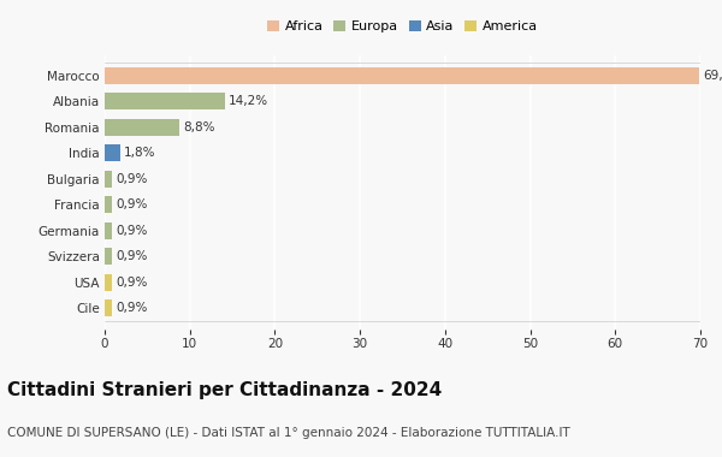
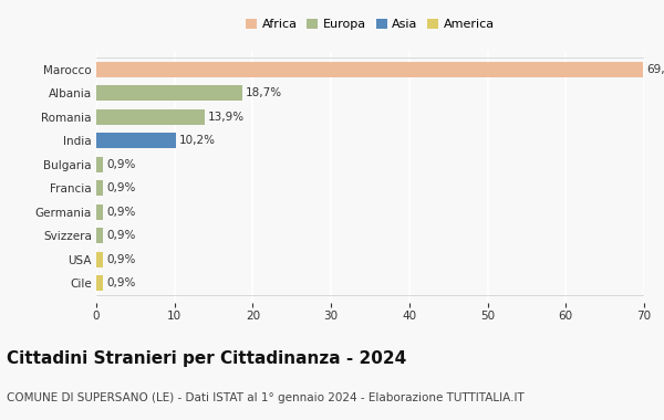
Albania: 14,2% -> 18,7%
Romania: 8,8% -> 13,9%
India: 1,8% -> 10,2%
